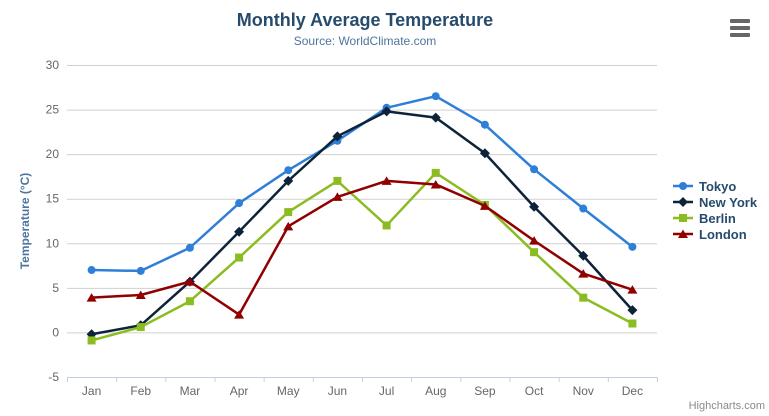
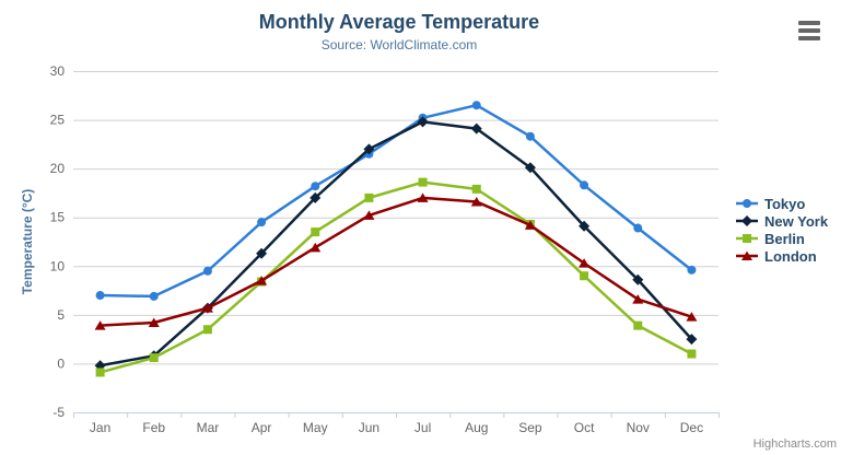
London/Apr: 2 -> 8
Berlin/Jul: 12 -> 19
